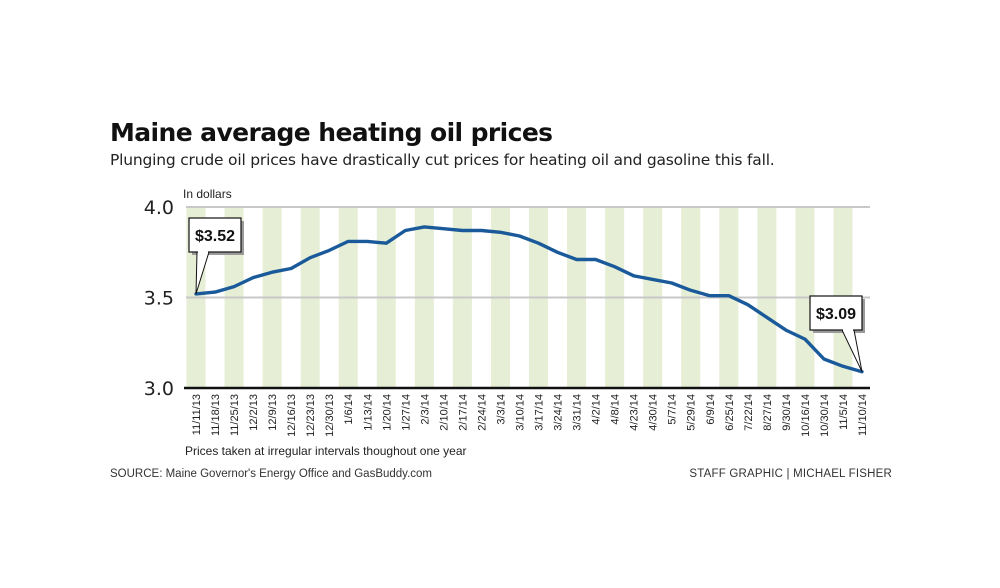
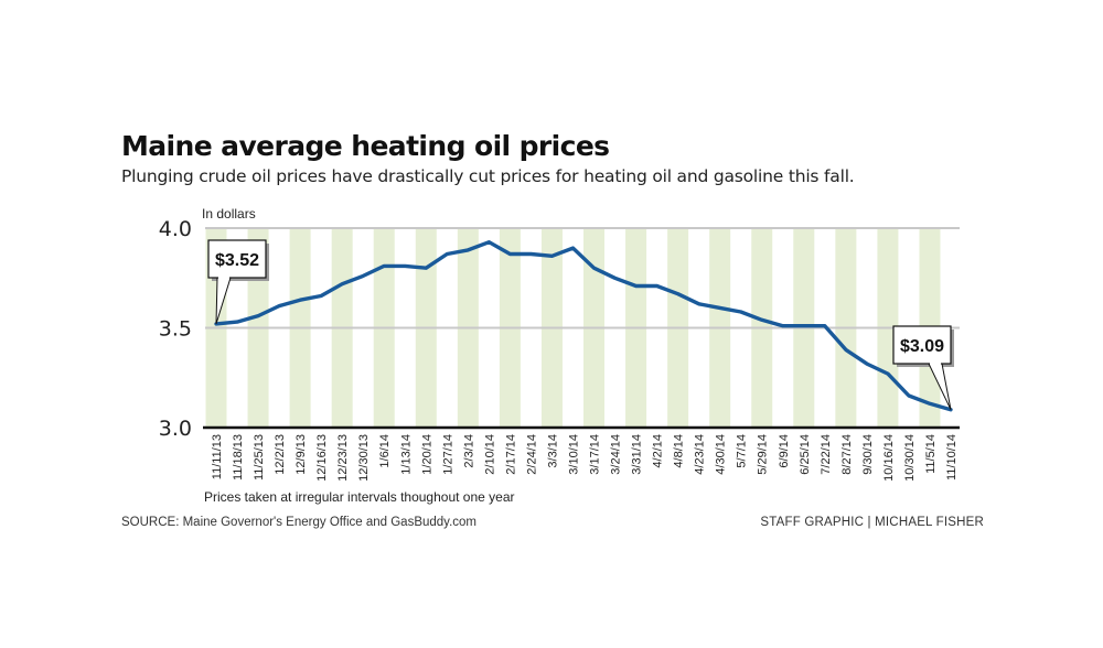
2/10/14: 3.88 -> 3.93
3/10/14: 3.84 -> 3.90
7/22/14: 3.46 -> 3.51
